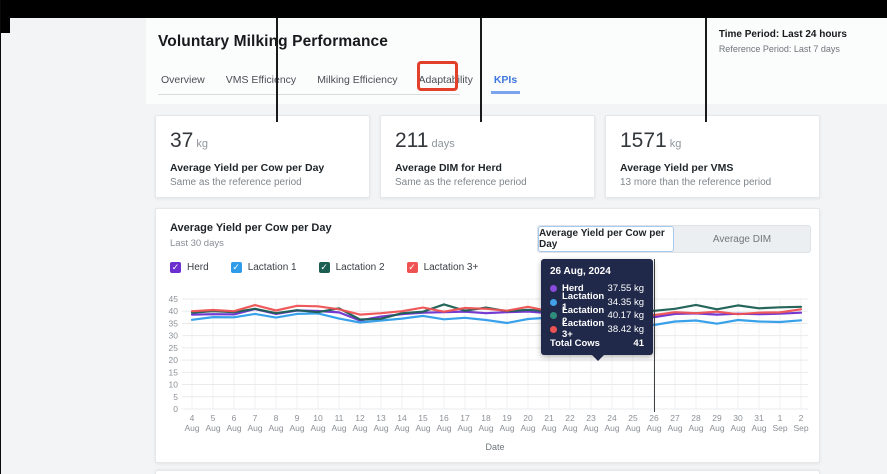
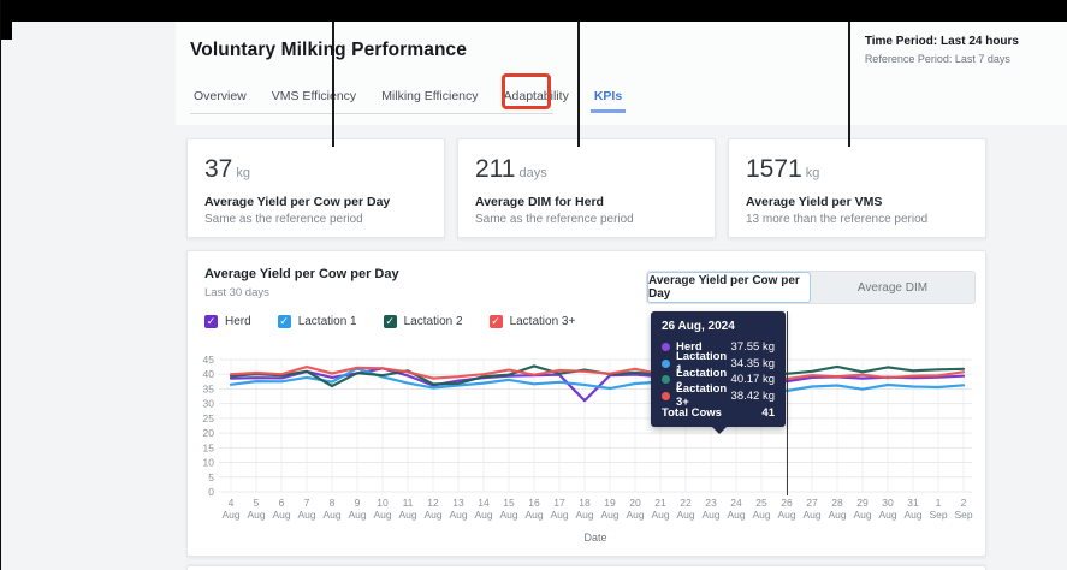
Lactation 2/8 Aug: 39 -> 36
Lactation 1/9 Aug: 39 -> 42
Herd/10 Aug: 40 -> 42
Herd/18 Aug: 39 -> 31
